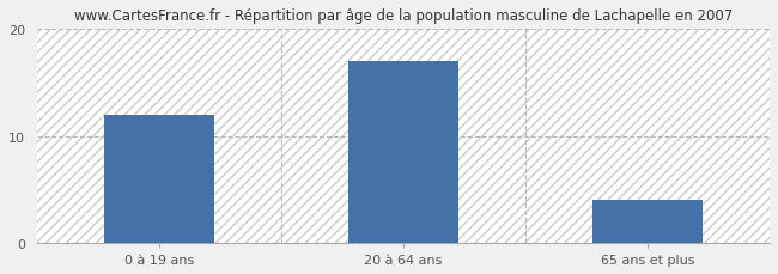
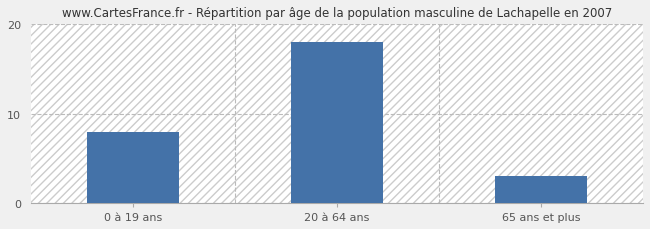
0 à 19 ans: 12 -> 8
20 à 64 ans: 17 -> 18
65 ans et plus: 4 -> 3
